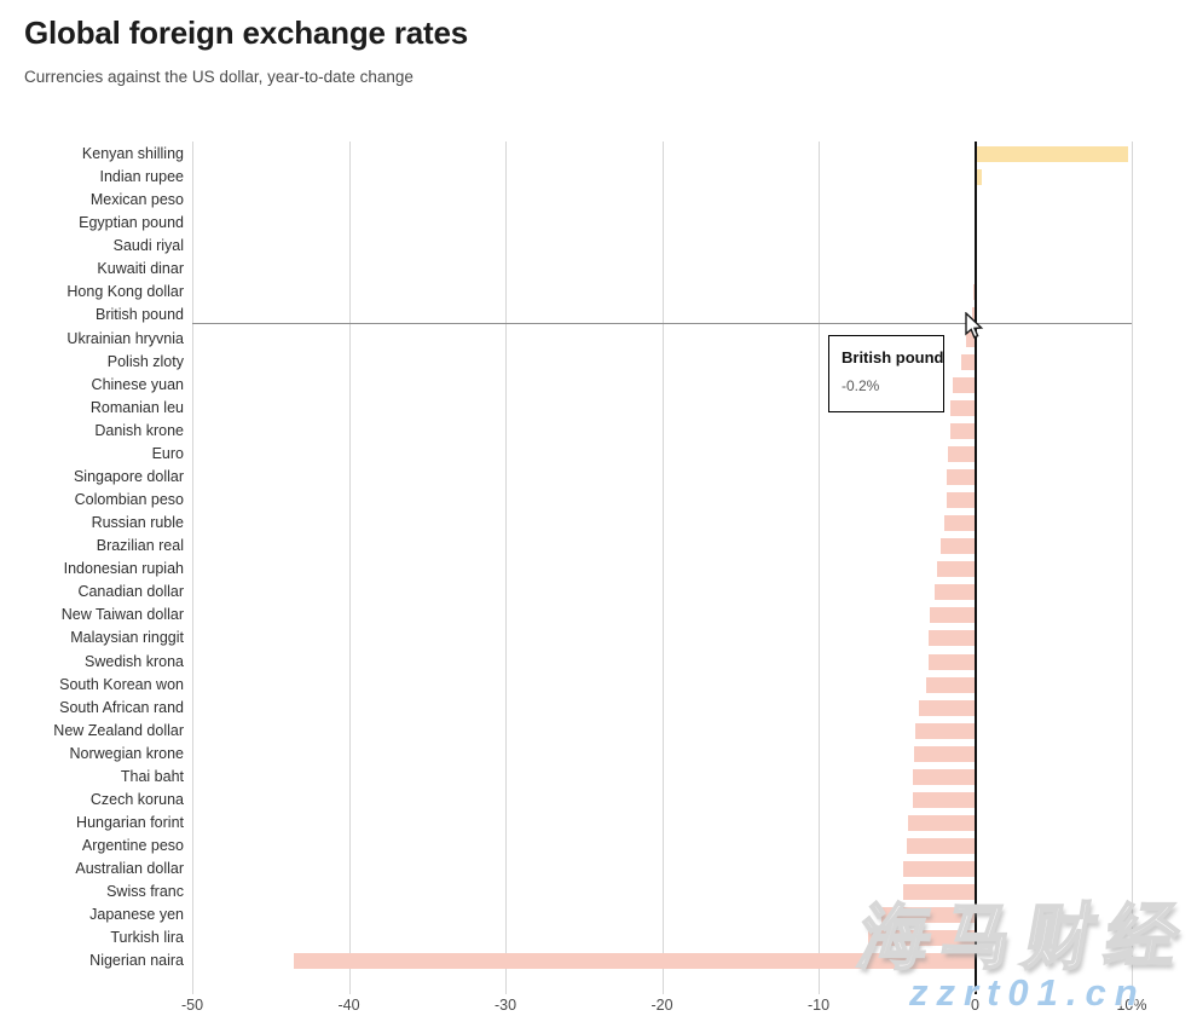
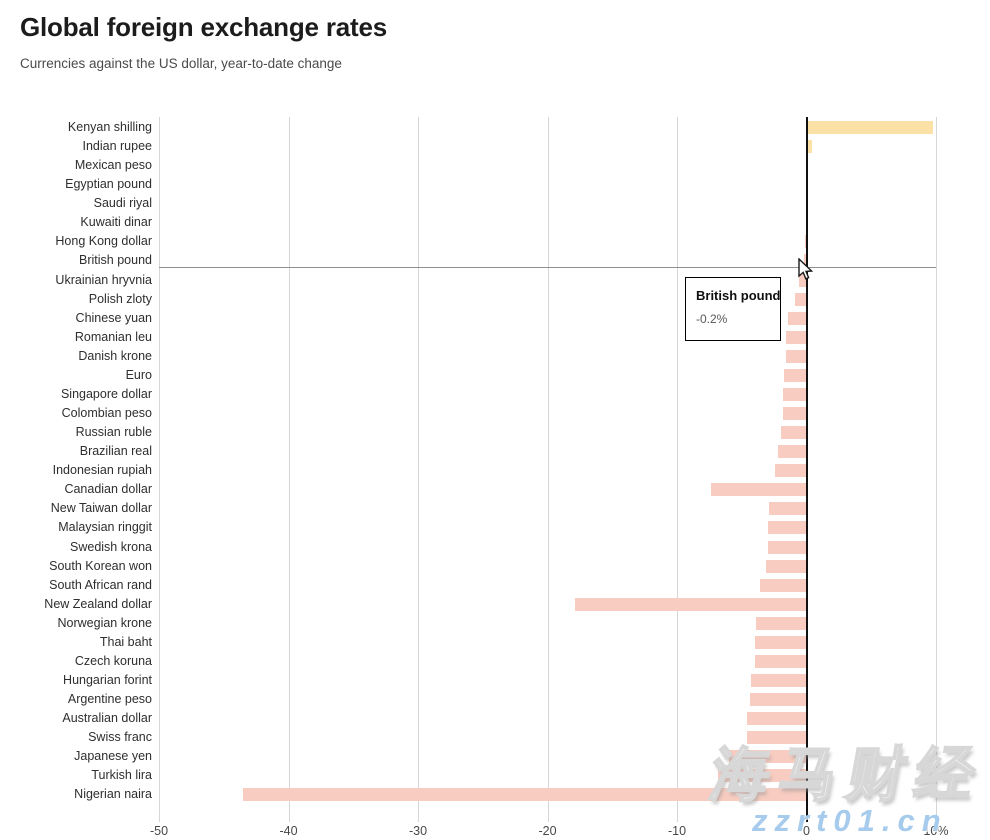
Canadian dollar: -2.6% -> -7.4%
New Zealand dollar: -3.8% -> -17.9%
